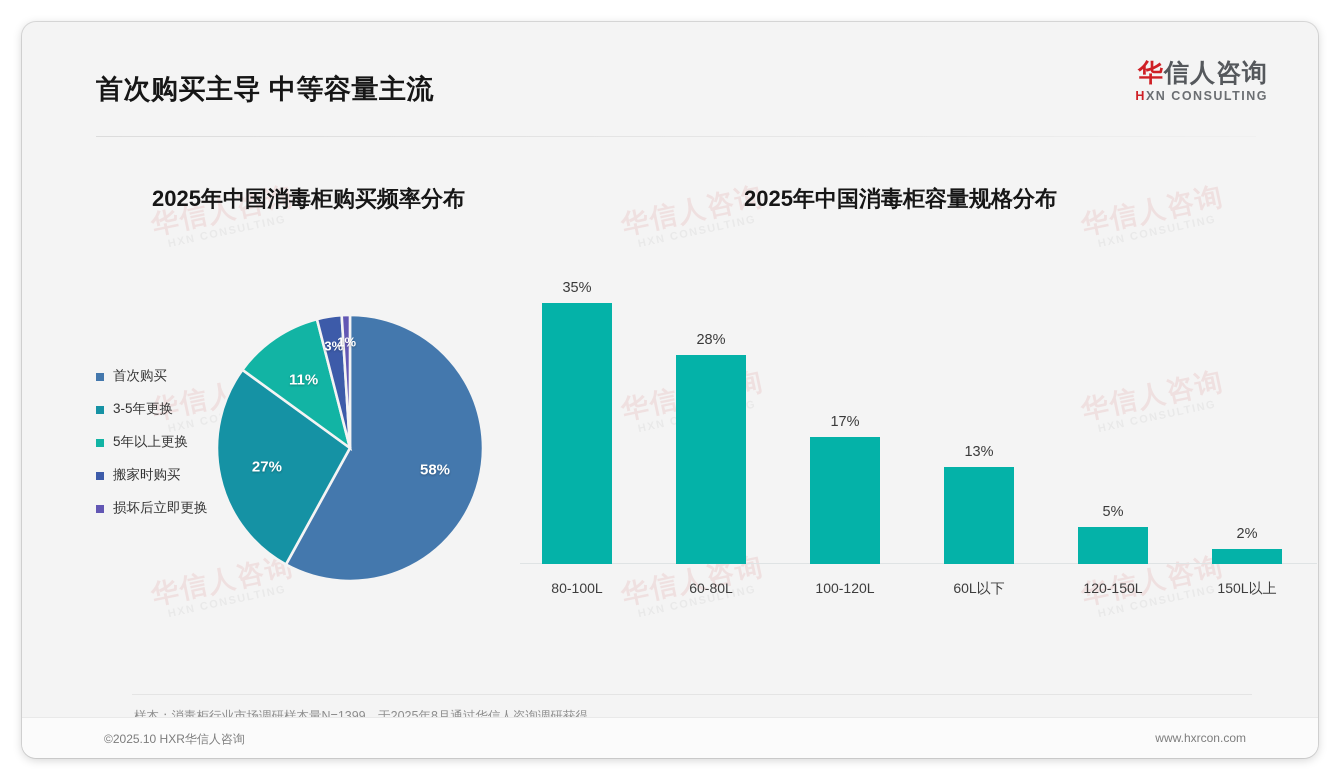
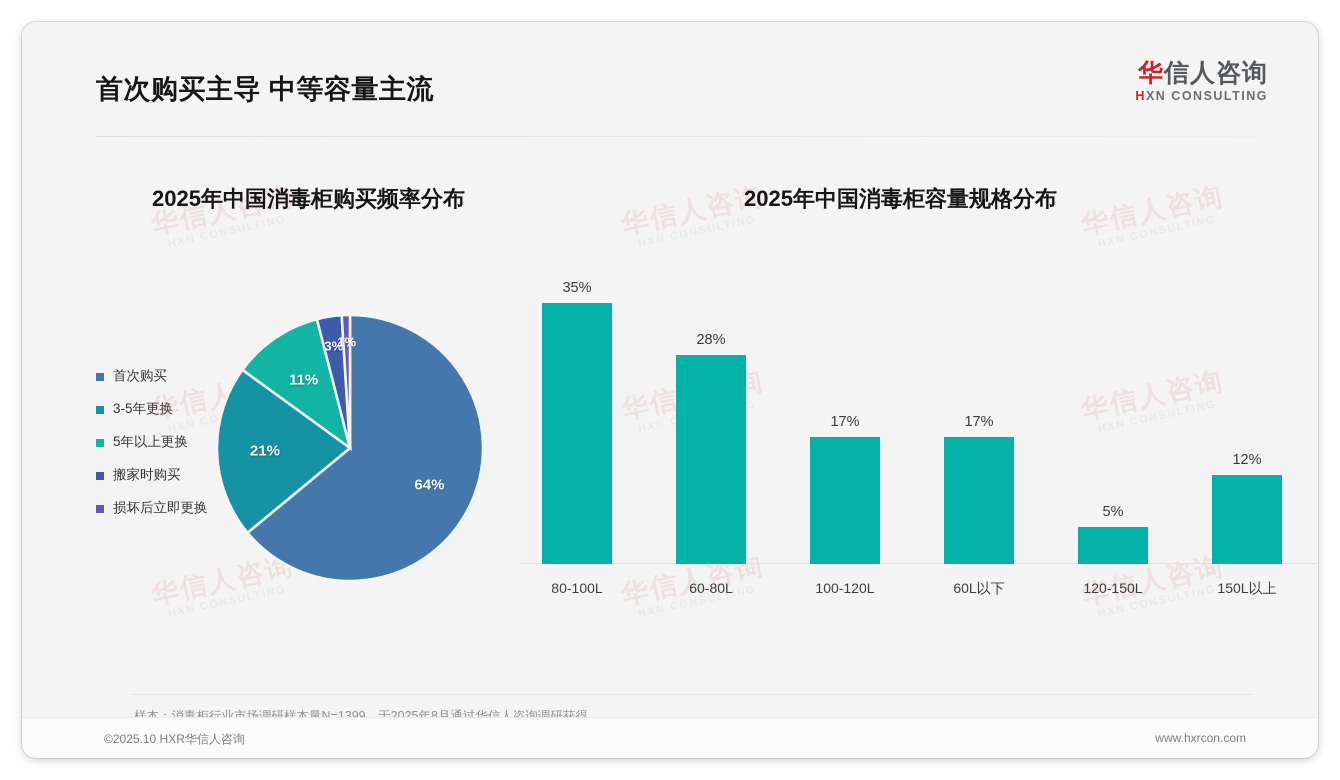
2025年中国消毒柜购买频率分布/首次购买: 58% -> 64%
2025年中国消毒柜购买频率分布/3-5年更换: 27% -> 21%
2025年中国消毒柜容量规格分布/60L以下: 13% -> 17%
2025年中国消毒柜容量规格分布/150L以上: 2% -> 12%
